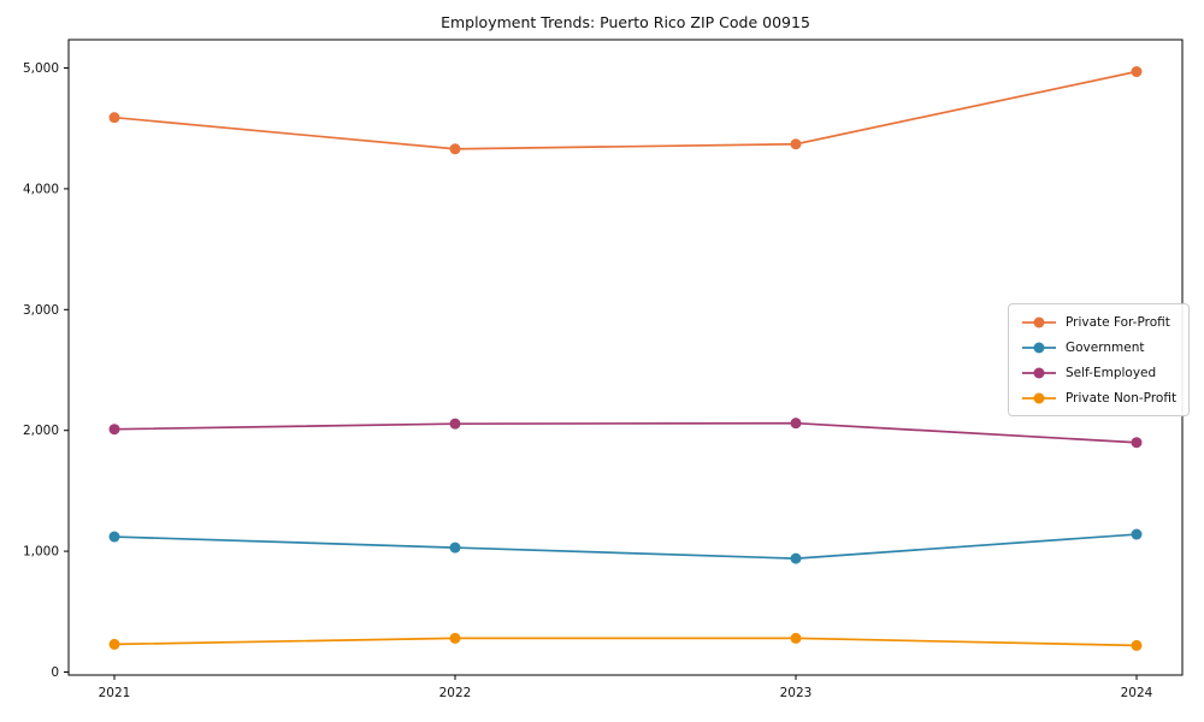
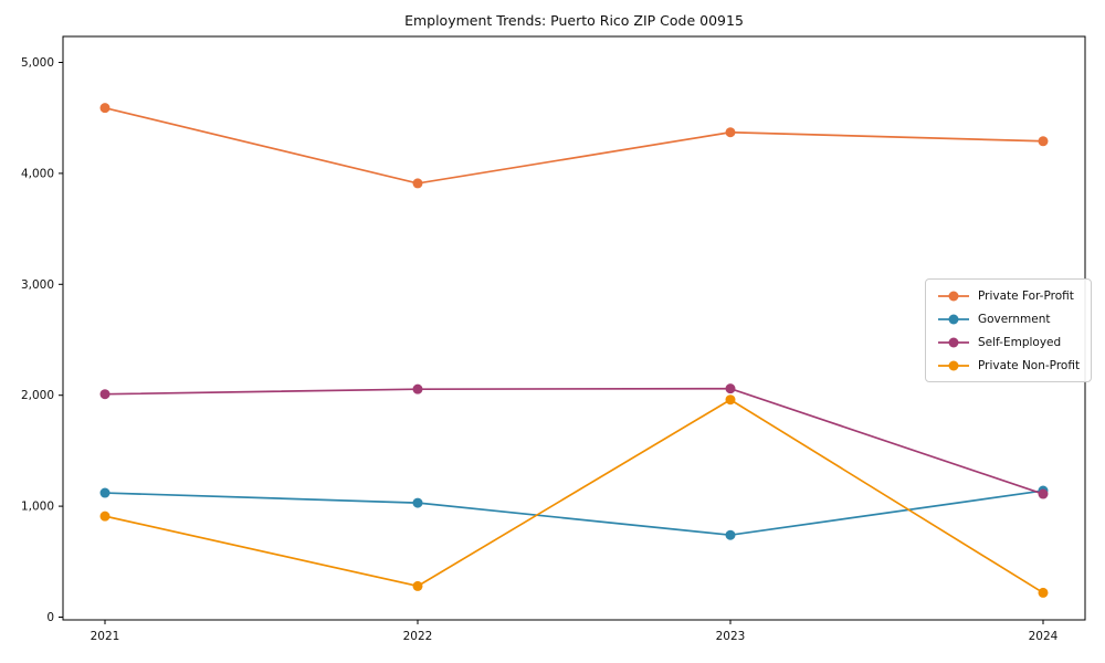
Private Non-Profit/2021: 230 -> 910
Private For-Profit/2022: 4330 -> 3910
Government/2023: 940 -> 740
Private Non-Profit/2023: 280 -> 1960
Private For-Profit/2024: 4970 -> 4290
Self-Employed/2024: 1900 -> 1110
